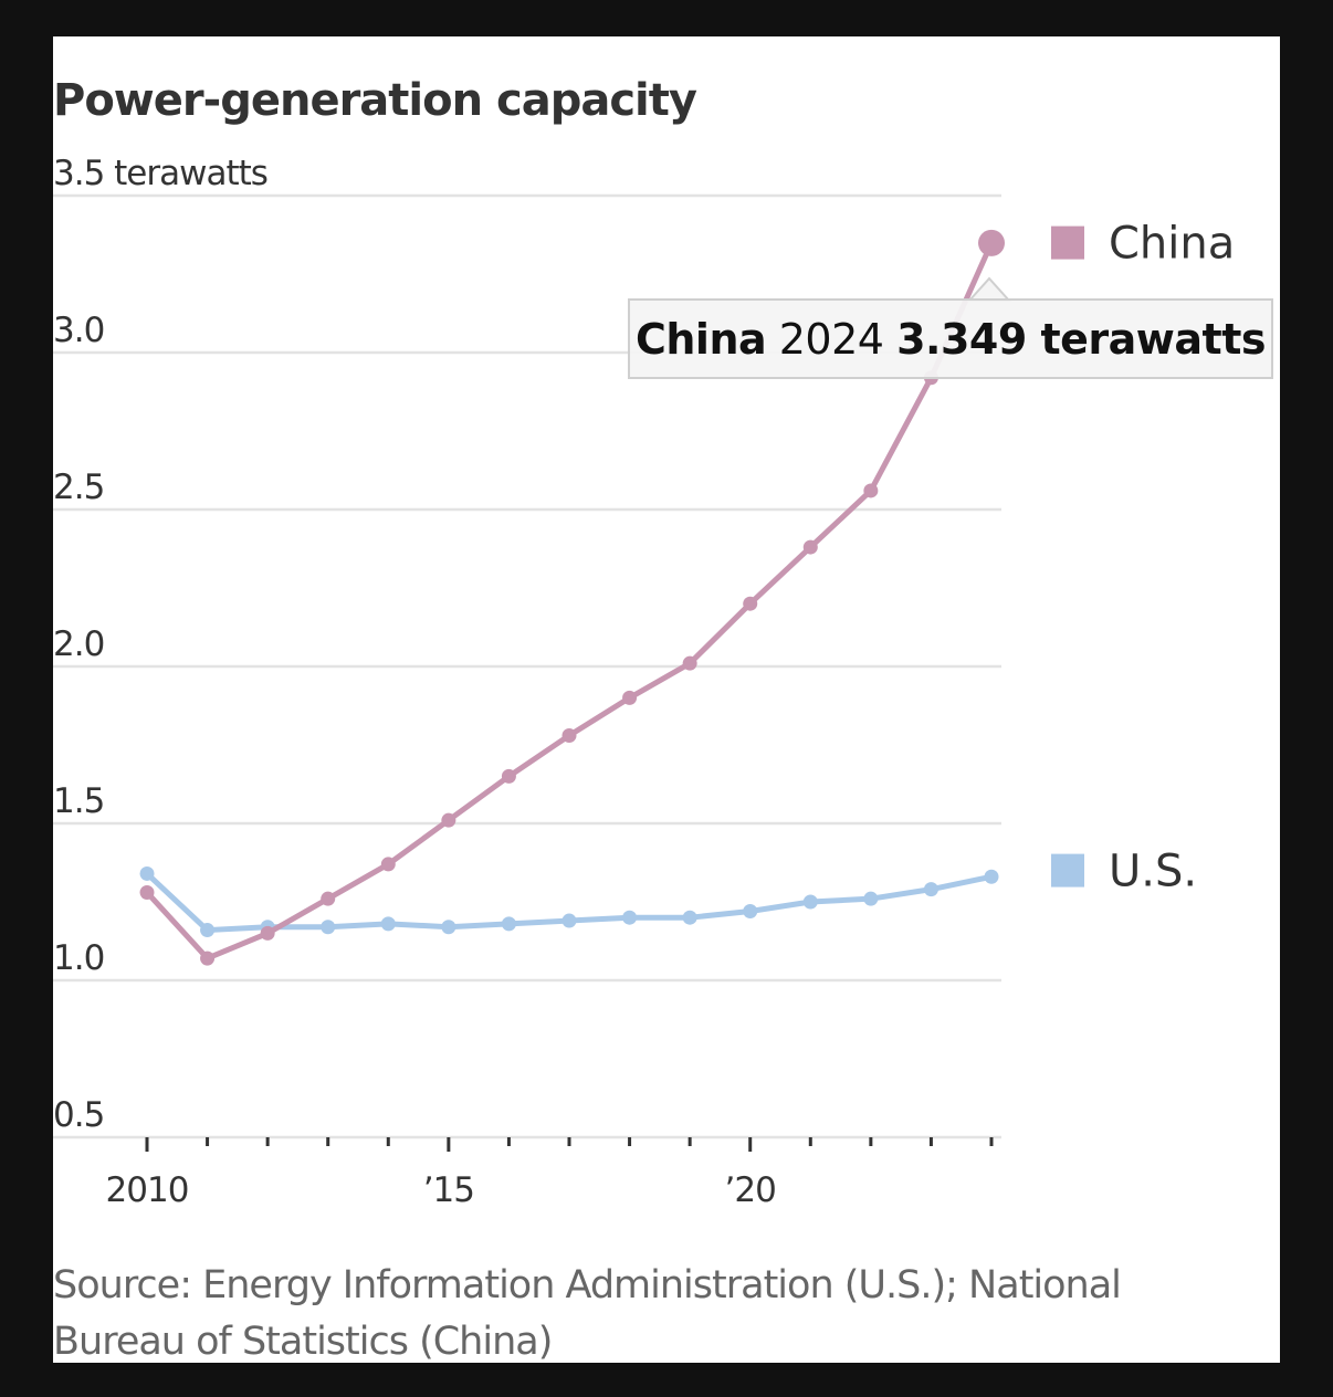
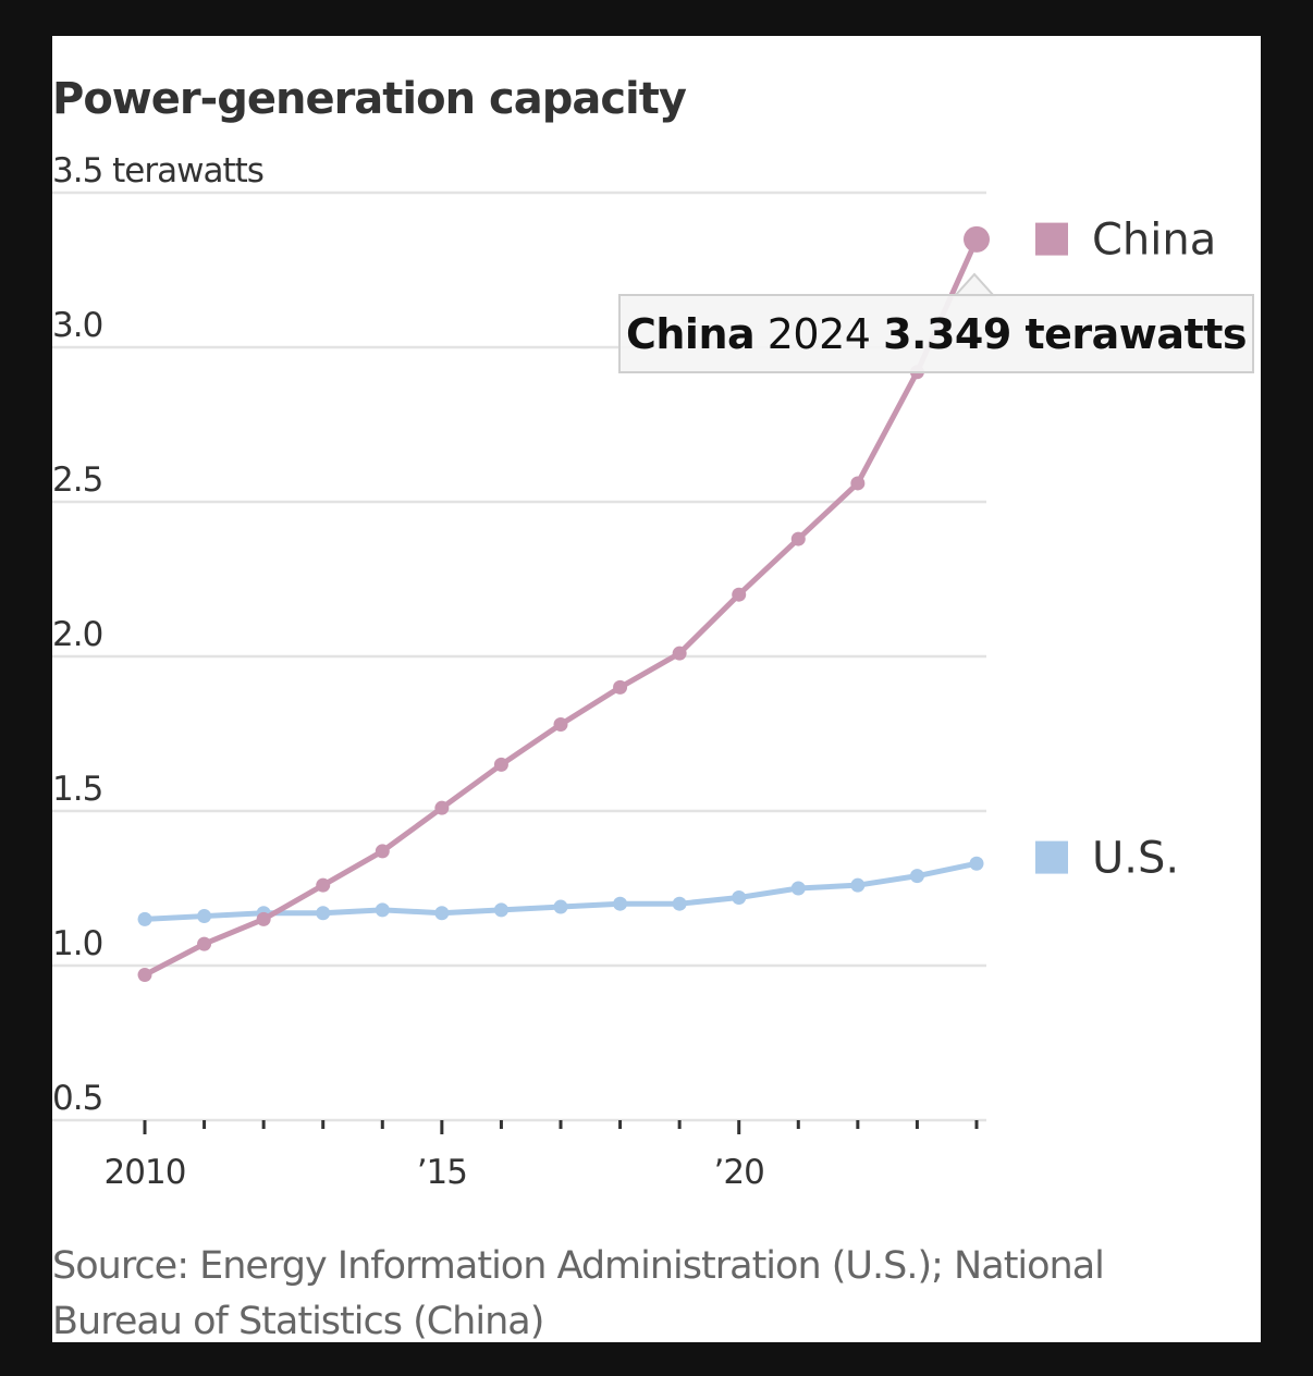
China/2010: 1.28 -> 0.97
U.S./2010: 1.34 -> 1.15
